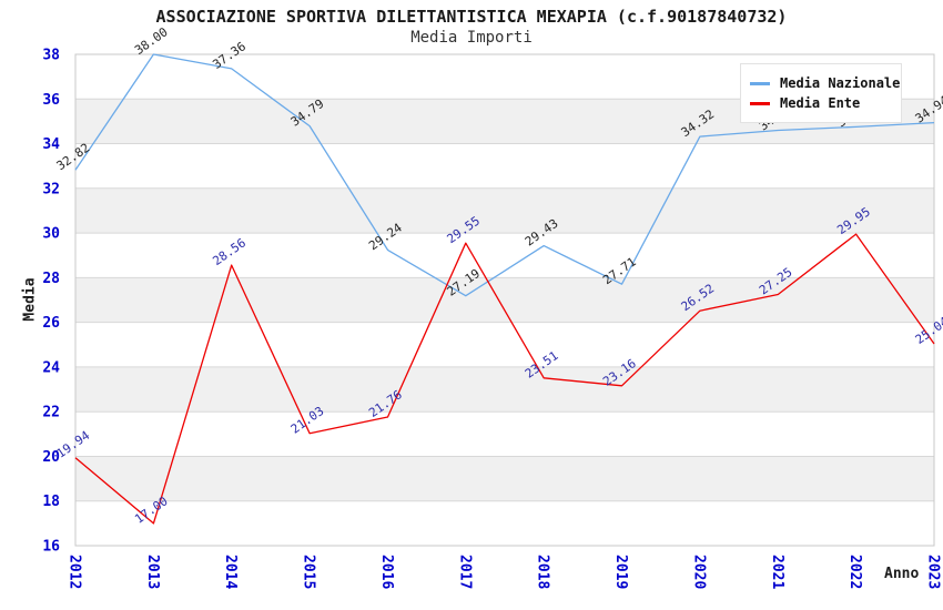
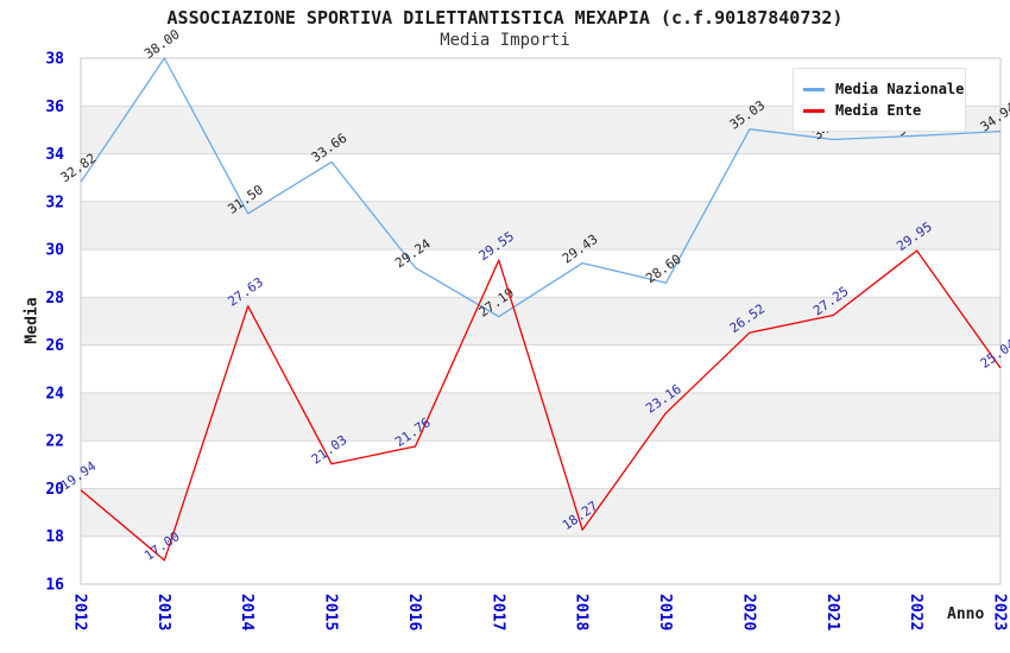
Media Nazionale/2014: 37.36 -> 31.50
Media Ente/2014: 28.56 -> 27.63
Media Nazionale/2015: 34.79 -> 33.66
Media Ente/2018: 23.51 -> 18.27
Media Nazionale/2019: 27.71 -> 28.60
Media Nazionale/2020: 34.32 -> 35.03
